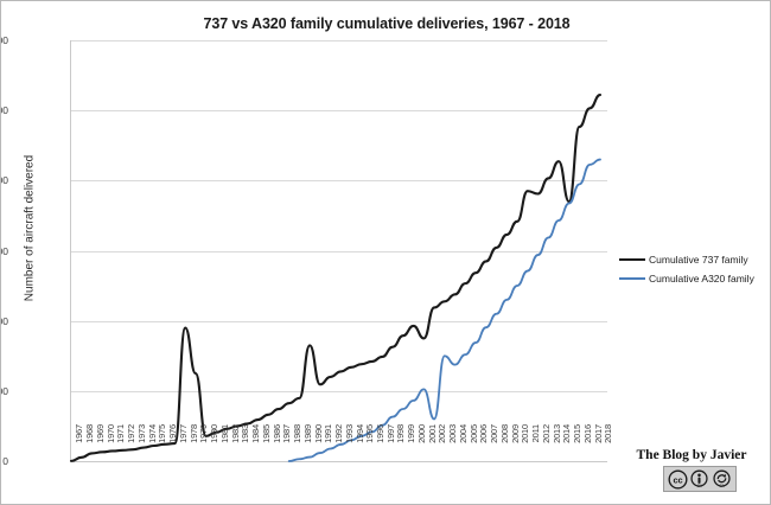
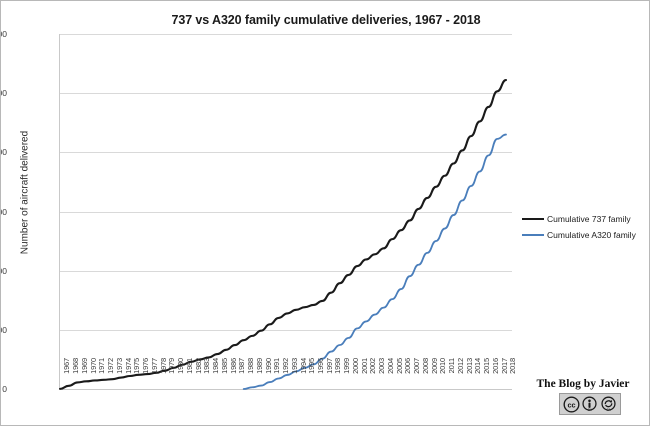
Cumulative 737 family/1978: 3800 -> 500
Cumulative 737 family/1979: 2500 -> 600
Cumulative 737 family/1990: 3300 -> 2000
Cumulative 737 family/2001: 3500 -> 4200
Cumulative A320 family/2002: 1200 -> 2300
Cumulative A320 family/2003: 3000 -> 2500
Cumulative 737 family/2011: 7700 -> 7200
Cumulative 737 family/2015: 7400 -> 9000
